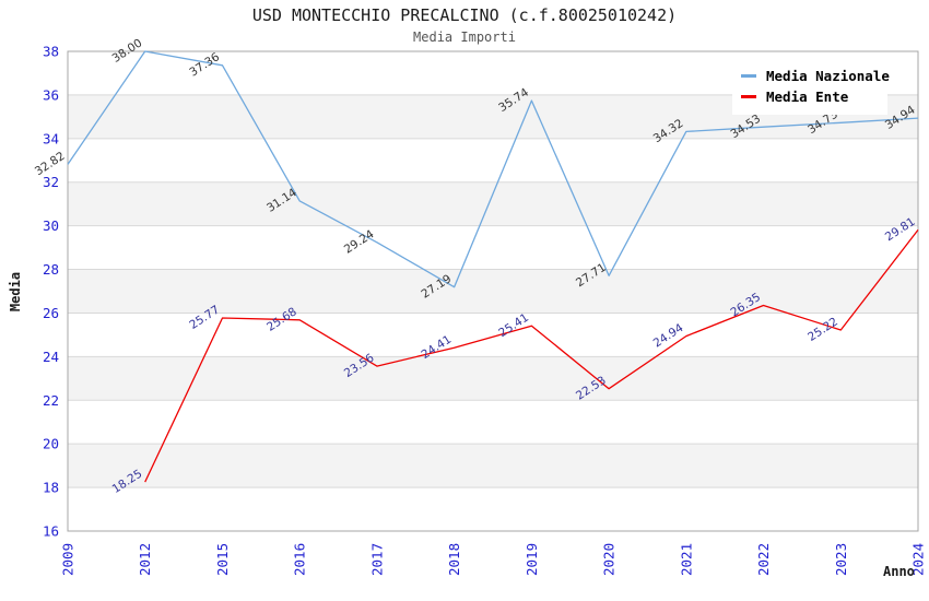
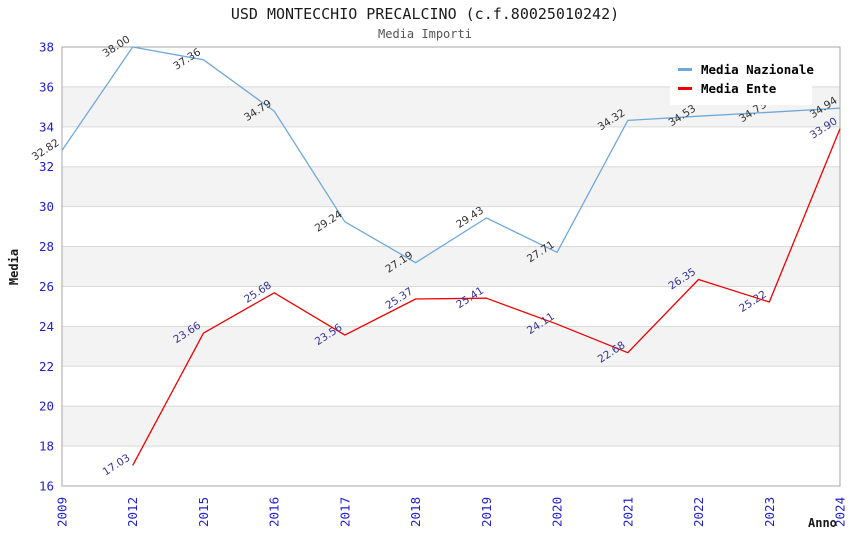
Media Ente/2012: 18.25 -> 17.03
Media Ente/2015: 25.77 -> 23.66
Media Nazionale/2016: 31.14 -> 34.79
Media Ente/2018: 24.41 -> 25.37
Media Nazionale/2019: 35.74 -> 29.43
Media Ente/2020: 22.53 -> 24.11
Media Ente/2021: 24.94 -> 22.68
Media Ente/2024: 29.81 -> 33.90
